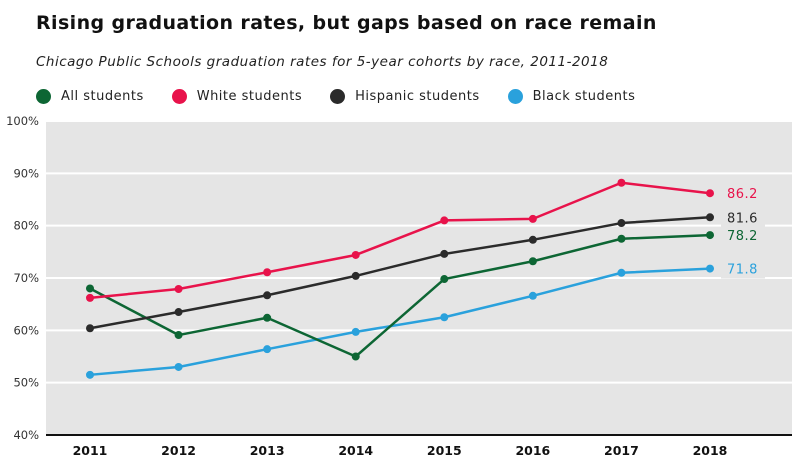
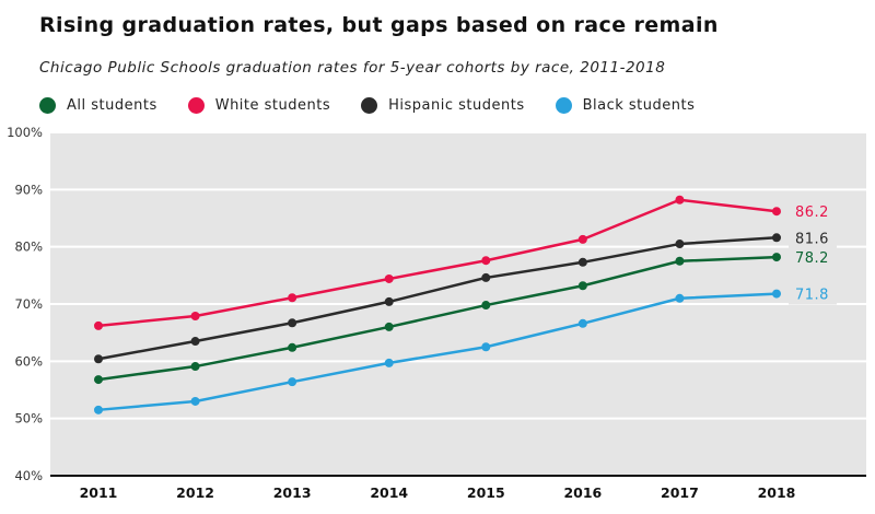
All students/2011: 68% -> 57%
All students/2014: 55% -> 66%
White students/2015: 81% -> 78%
